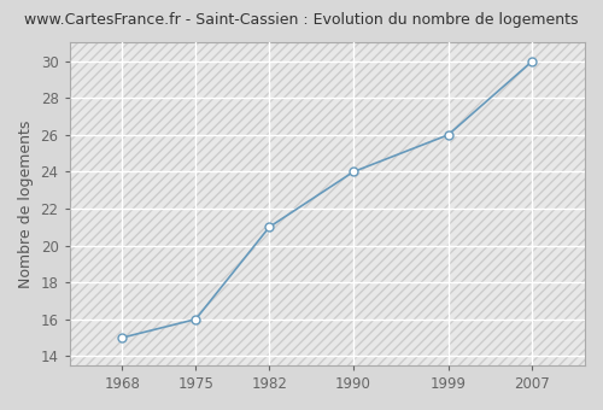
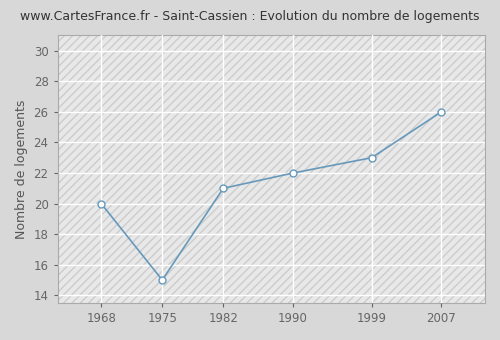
1968: 15 -> 20
1975: 16 -> 15
1990: 24 -> 22
1999: 26 -> 23
2007: 30 -> 26
